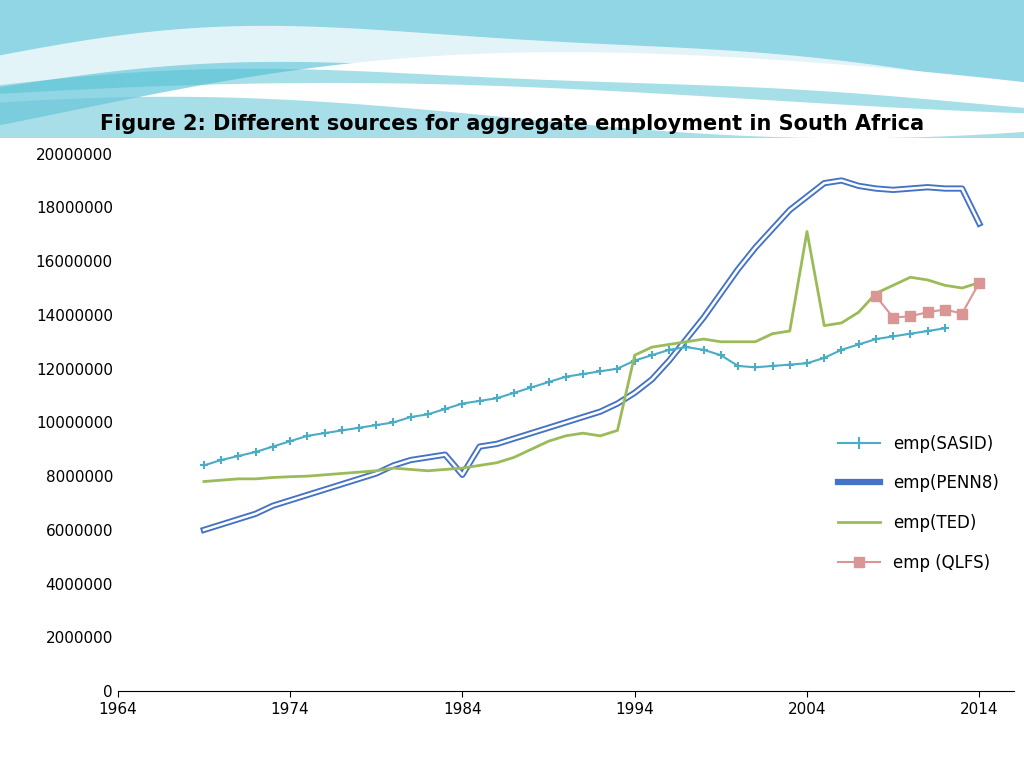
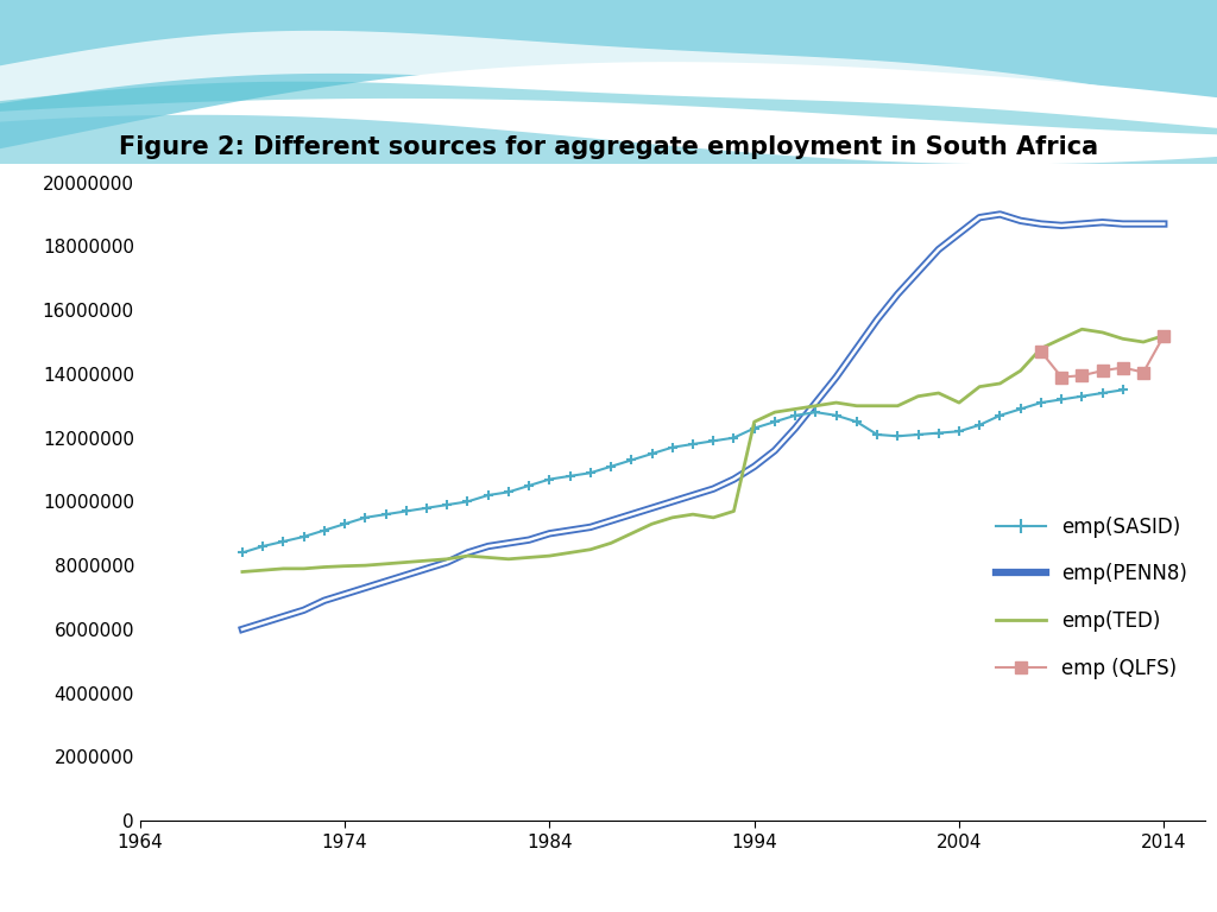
emp(PENN8)/1984: 8050000 -> 9000000
emp(TED)/2004: 17100000 -> 13100000
emp(PENN8)/2014: 17400000 -> 18700000
